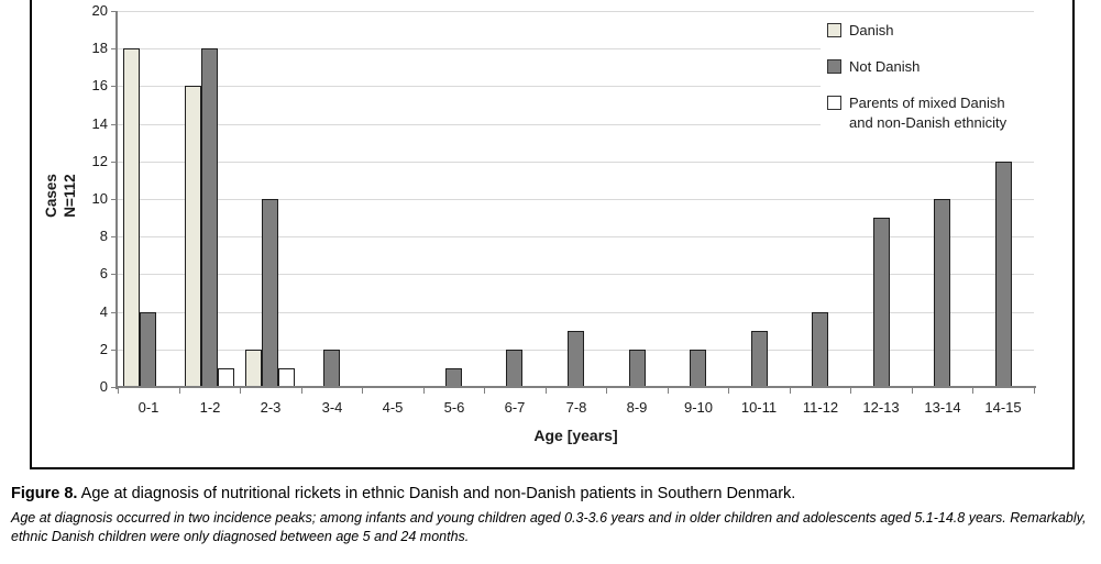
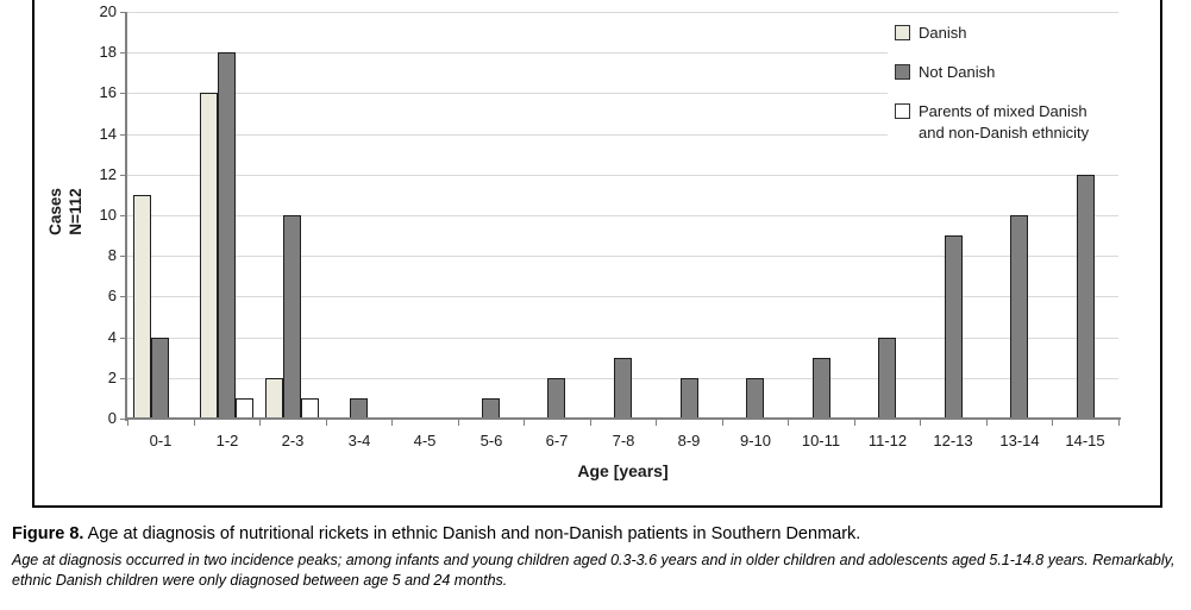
Danish/0-1: 18 -> 11
Not Danish/3-4: 2 -> 1
